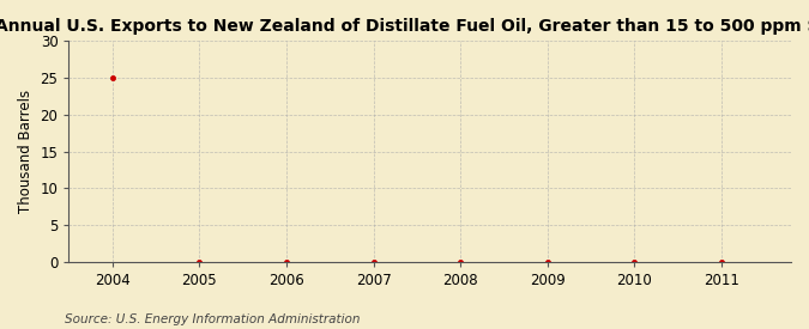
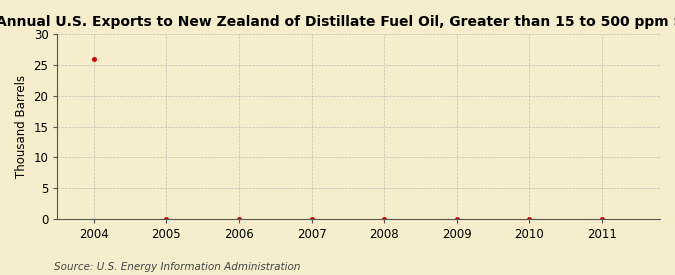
2004: 25 -> 26
